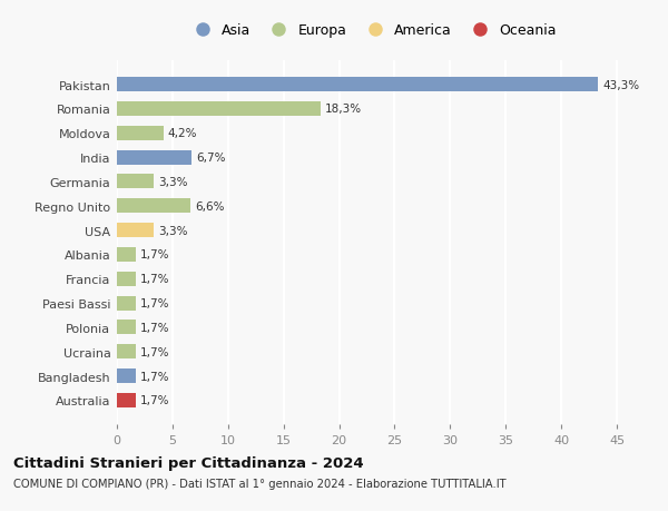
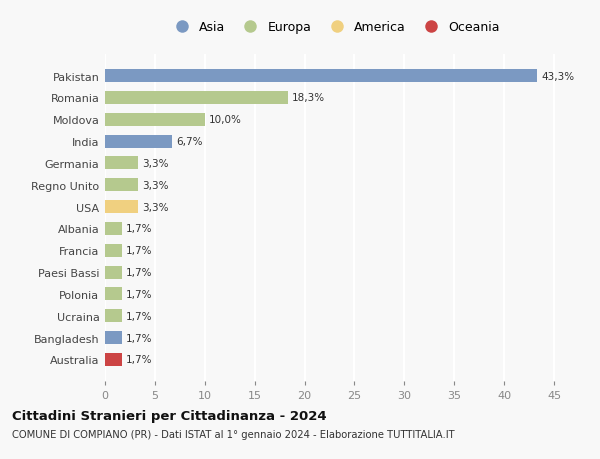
Moldova: 4,2% -> 10,0%
Regno Unito: 6,6% -> 3,3%
